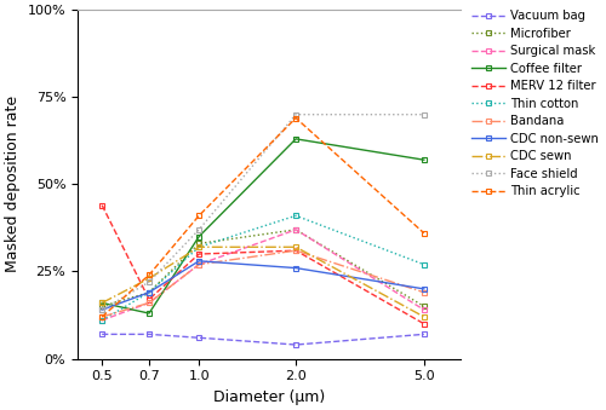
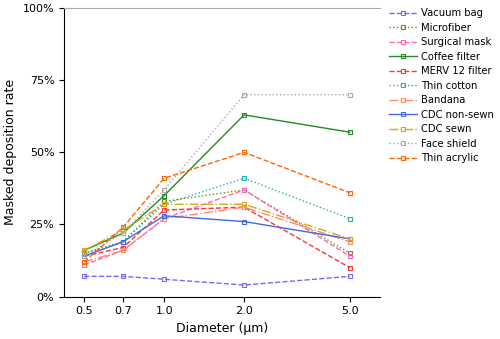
MERV 12 filter/0.5: 44% -> 14%
Thin cotton/0.5: 11% -> 15%
Coffee filter/0.7: 13% -> 22%
Thin acrylic/2.0: 69% -> 50%
CDC sewn/5.0: 12% -> 20%
